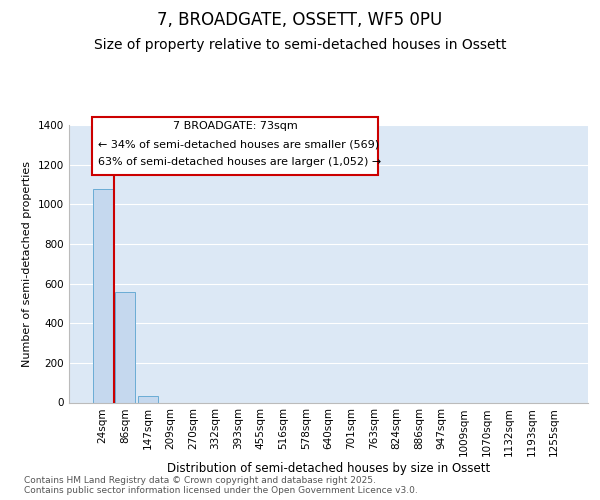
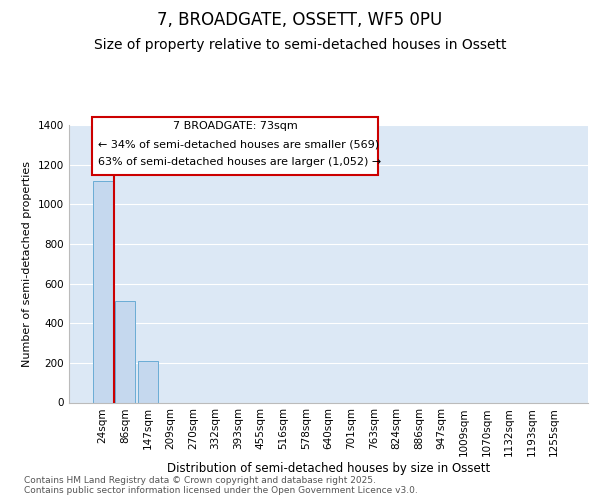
24sqm: 1080 -> 1120
86sqm: 560 -> 510
147sqm: 40 -> 210
